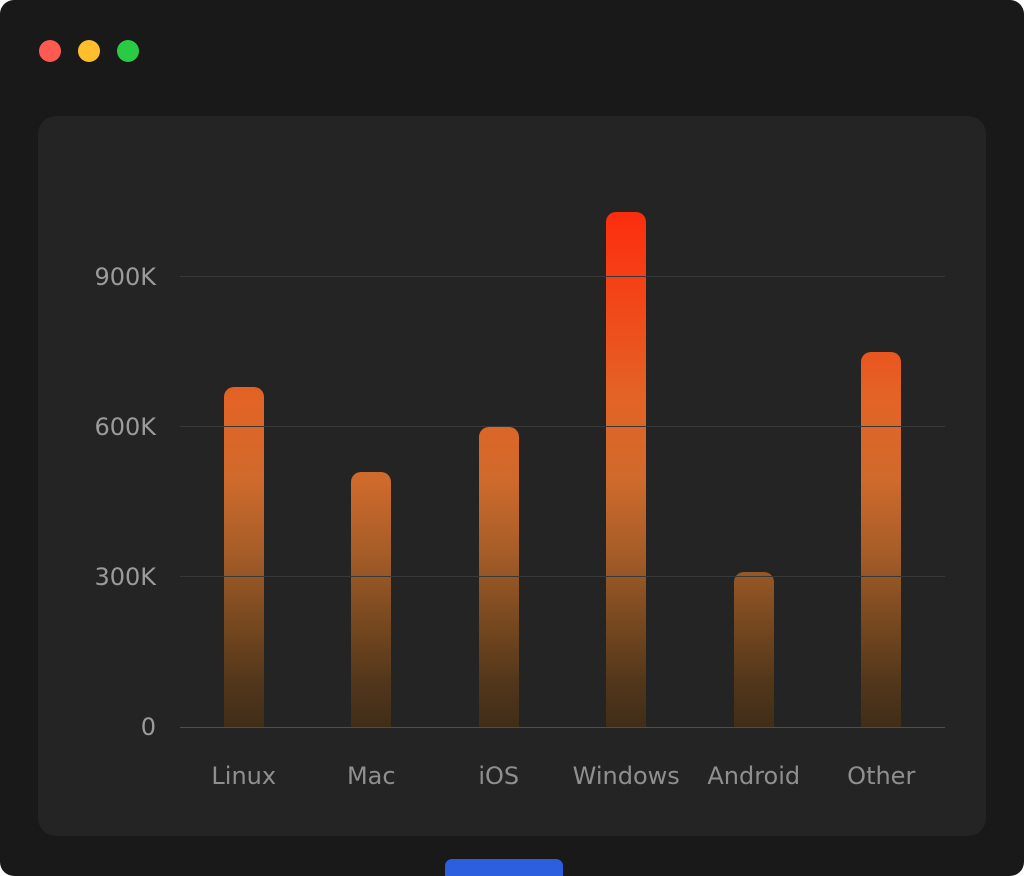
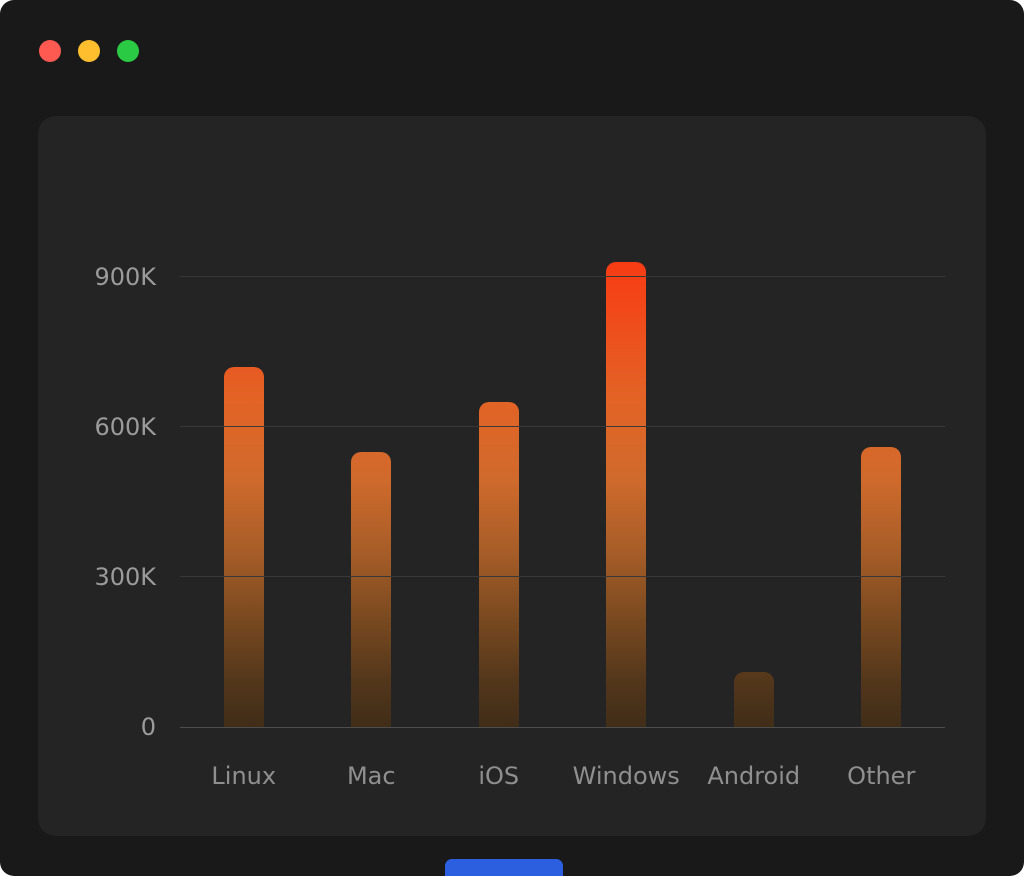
Linux: 680K -> 720K
Mac: 510K -> 550K
iOS: 600K -> 650K
Windows: 1030K -> 930K
Android: 310K -> 110K
Other: 750K -> 560K
